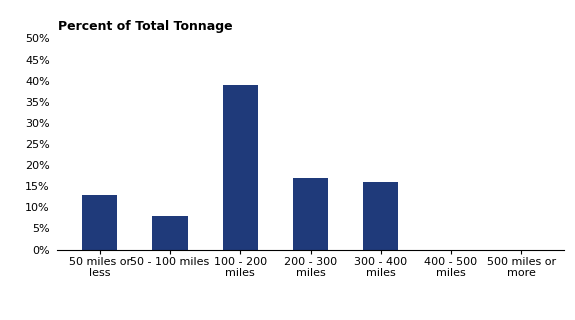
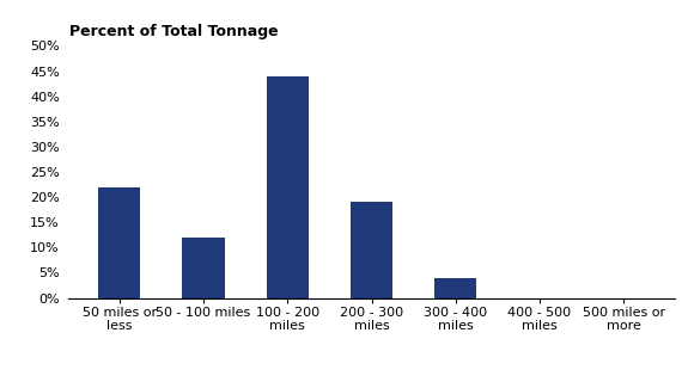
50 miles or less: 13% -> 22%
50 - 100 miles: 8% -> 12%
100 - 200 miles: 39% -> 44%
200 - 300 miles: 17% -> 19%
300 - 400 miles: 16% -> 4%
